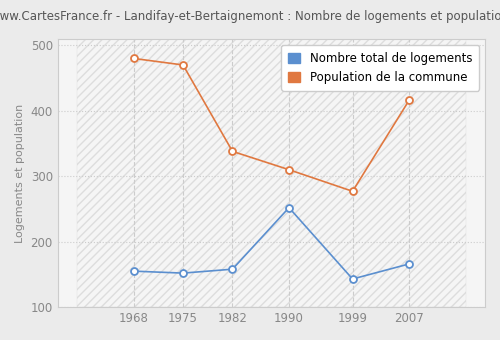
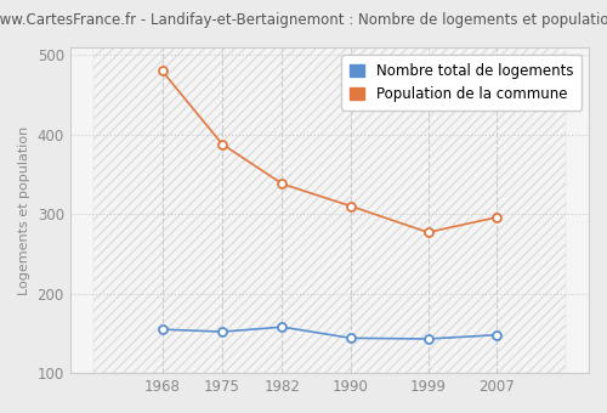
Population de la commune/1975: 470 -> 388
Nombre total de logements/1990: 252 -> 144
Nombre total de logements/2007: 166 -> 148
Population de la commune/2007: 416 -> 296
